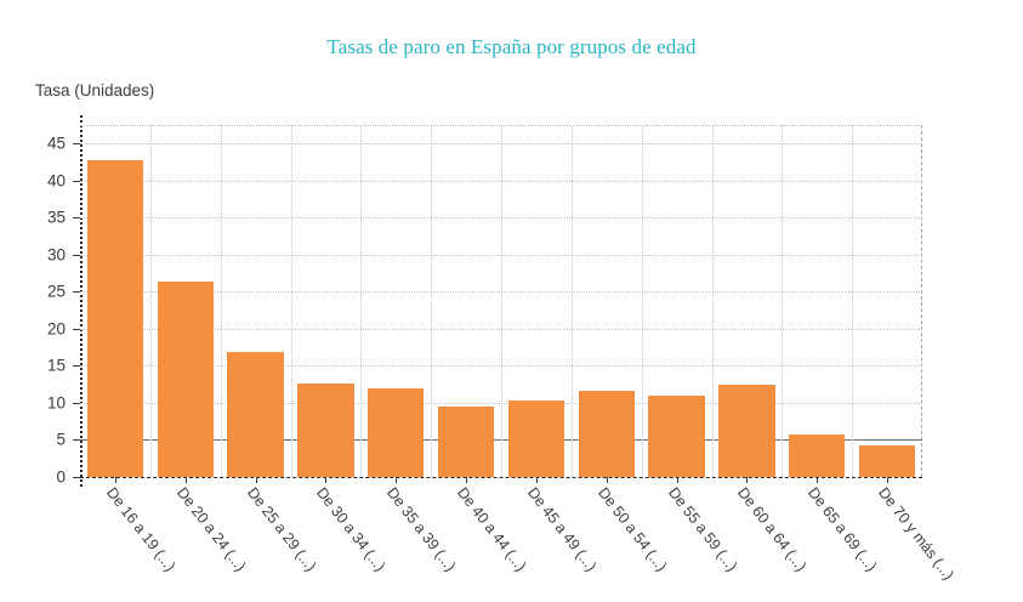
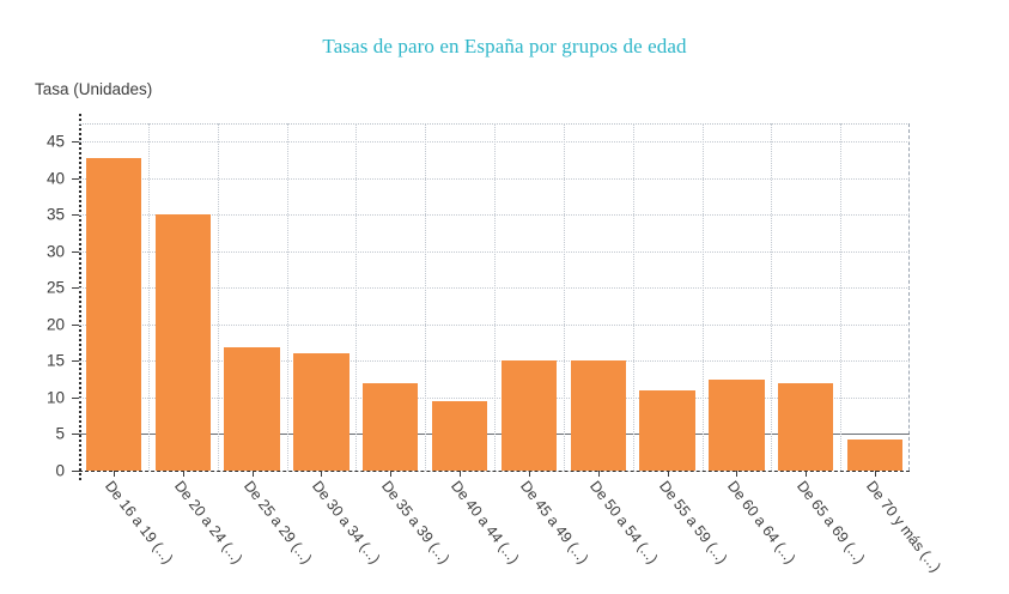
De 20 a 24 (...): 26 -> 35
De 30 a 34 (...): 13 -> 16
De 45 a 49 (...): 10 -> 15
De 50 a 54 (...): 12 -> 15
De 65 a 69 (...): 6 -> 12
